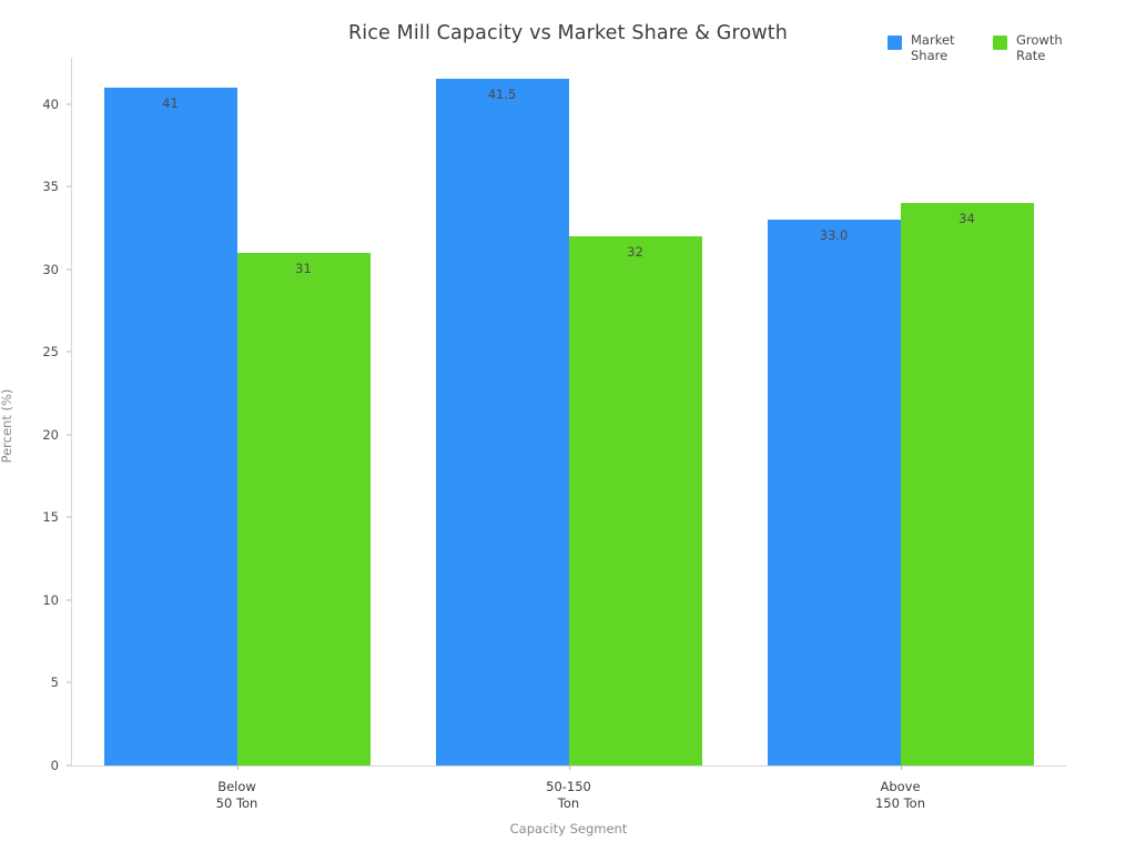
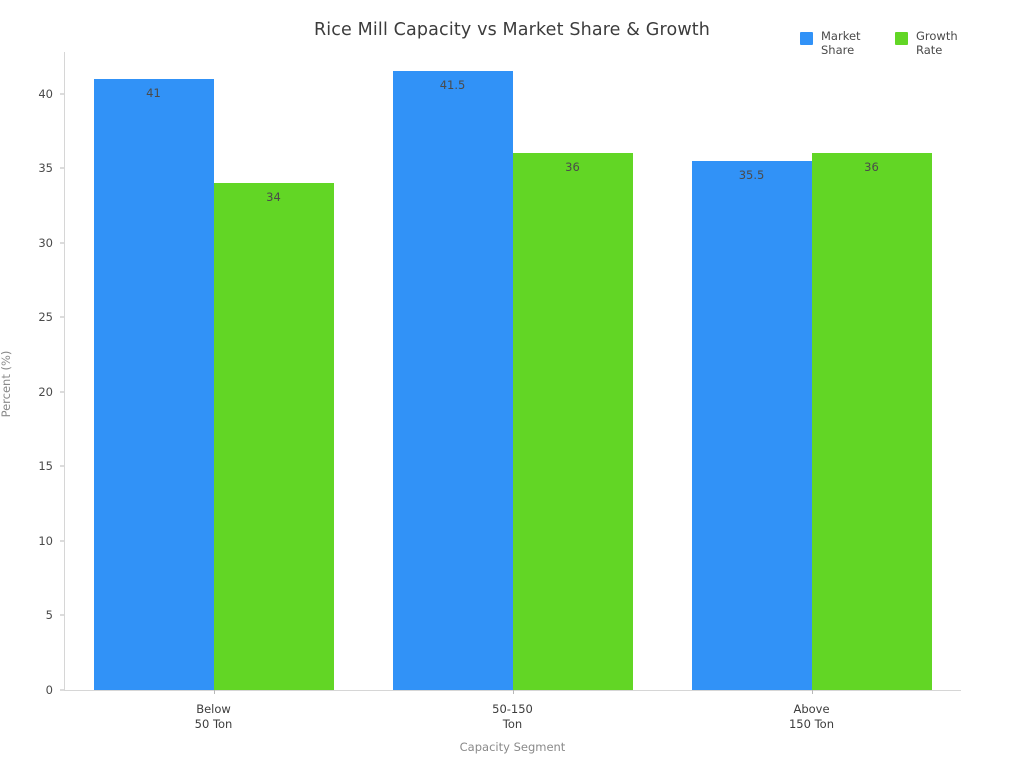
Growth Rate/Below 50 Ton: 31 -> 34
Growth Rate/50-150 Ton: 32 -> 36
Market Share/Above 150 Ton: 33.0 -> 35.5
Growth Rate/Above 150 Ton: 34 -> 36
